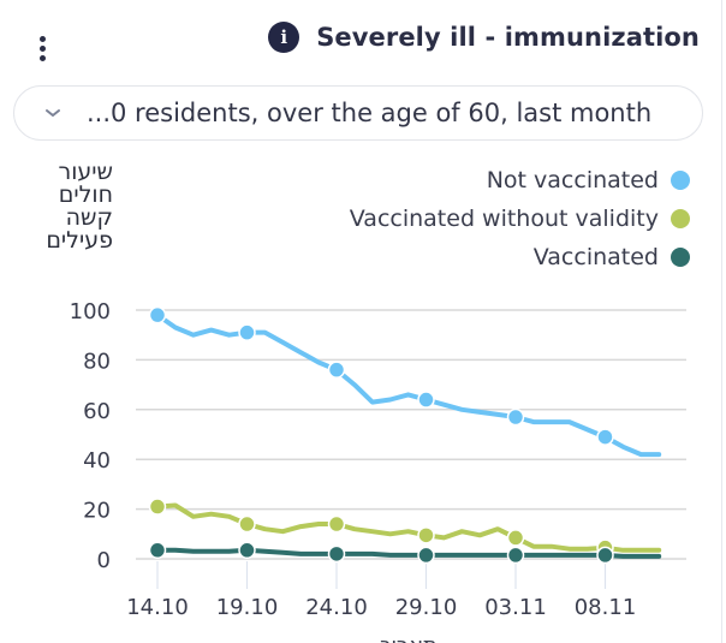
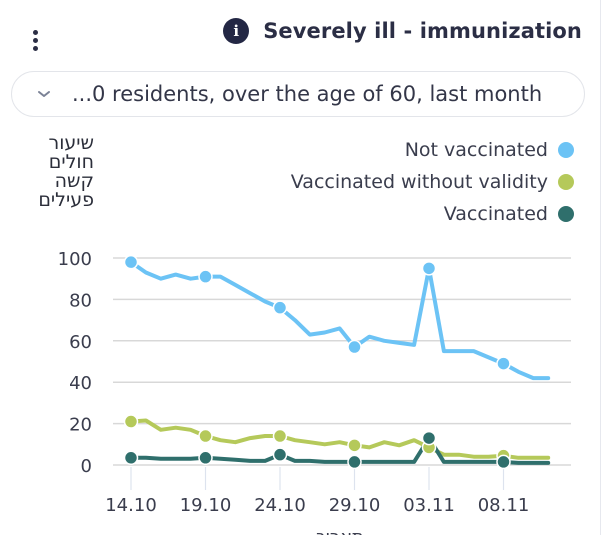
Vaccinated/24.10: 2 -> 5
Not vaccinated/29.10: 64 -> 57
Not vaccinated/03.11: 57 -> 95
Vaccinated/03.11: 2 -> 13
